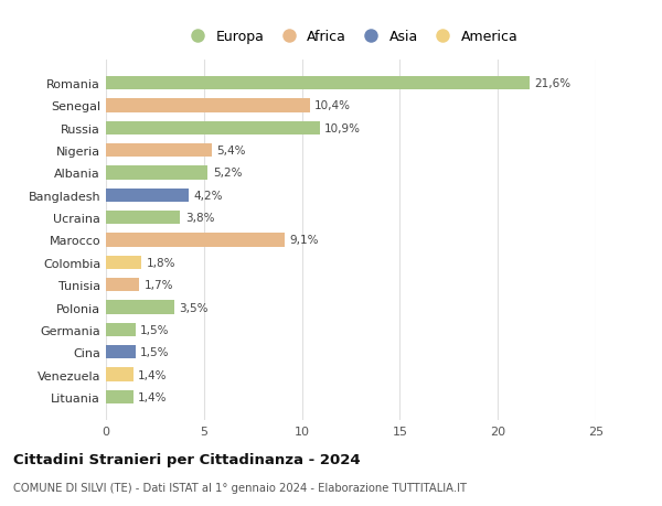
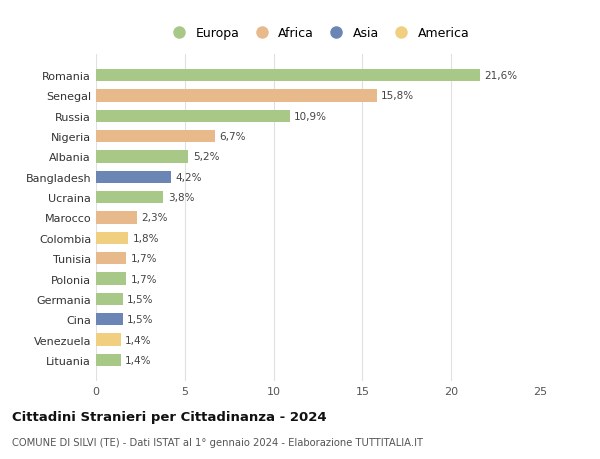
Senegal: 10,4% -> 15,8%
Nigeria: 5,4% -> 6,7%
Marocco: 9,1% -> 2,3%
Polonia: 3,5% -> 1,7%
